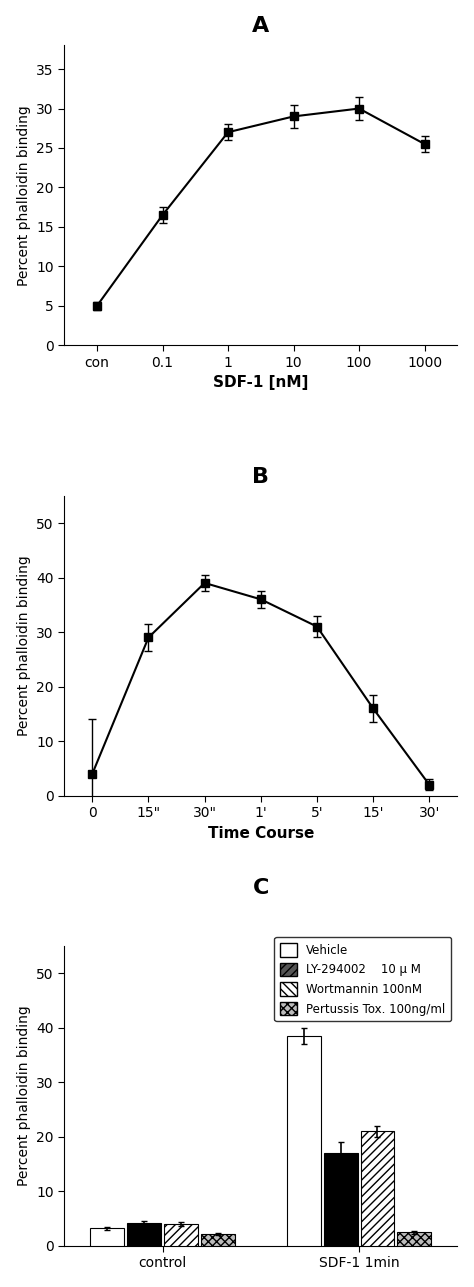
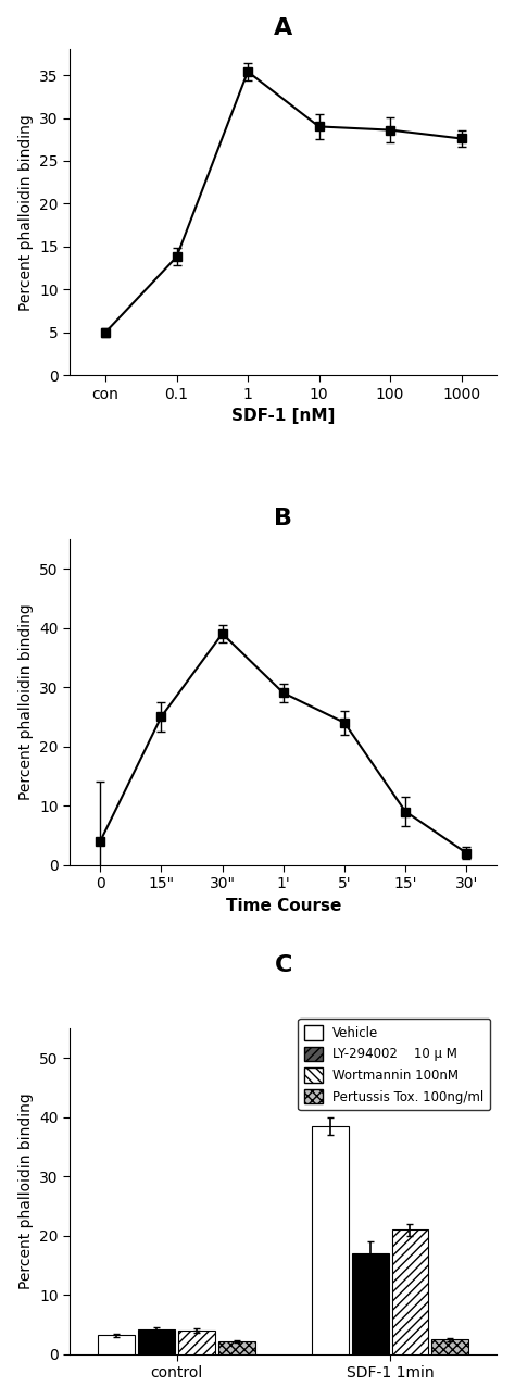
0.1: 16.5 -> 13.8
1: 27.0 -> 35.4
100: 30.0 -> 28.6
1000: 25.5 -> 27.6
15": 29 -> 25
1': 36 -> 29
5': 31 -> 24
15': 16 -> 9
